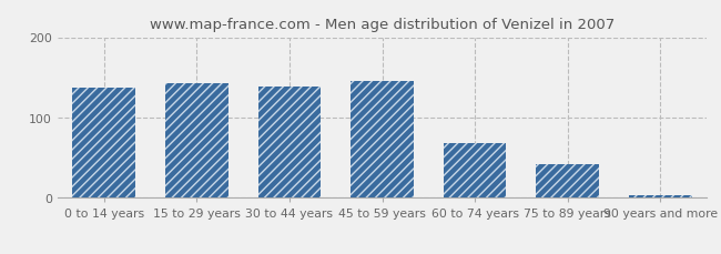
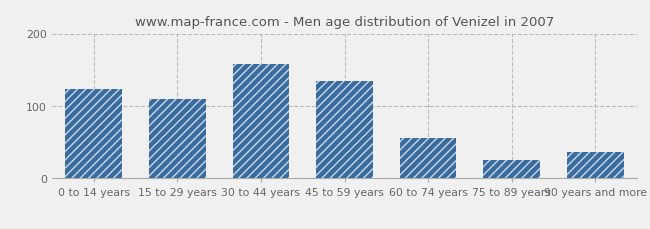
0 to 14 years: 137 -> 124
15 to 29 years: 143 -> 110
30 to 44 years: 139 -> 158
45 to 59 years: 146 -> 134
60 to 74 years: 68 -> 56
75 to 89 years: 42 -> 26
90 years and more: 3 -> 36
